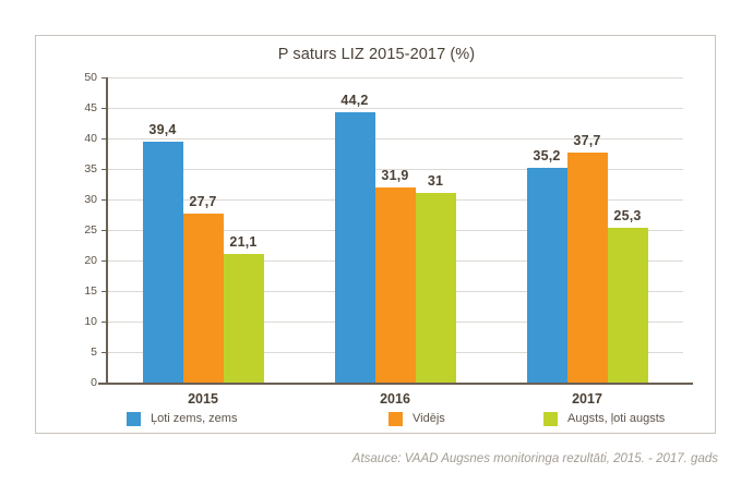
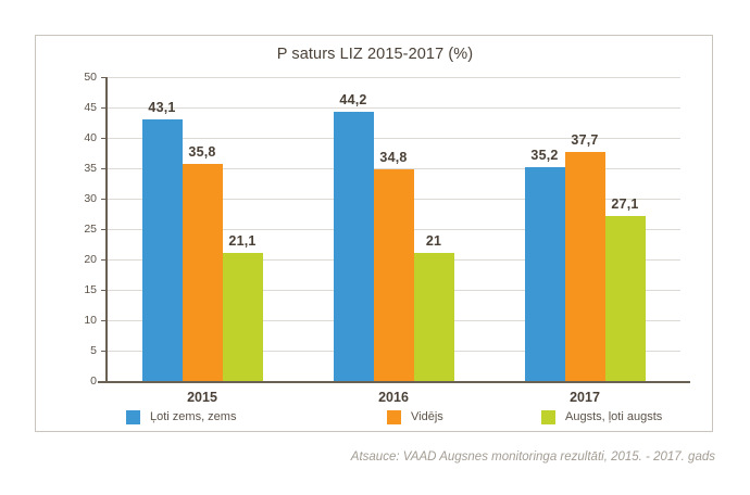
Ļoti zems, zems/2015: 39,4 -> 43,1
Vidējs/2015: 27,7 -> 35,8
Vidējs/2016: 31,9 -> 34,8
Augsts, ļoti augsts/2016: 31 -> 21
Augsts, ļoti augsts/2017: 25,3 -> 27,1
